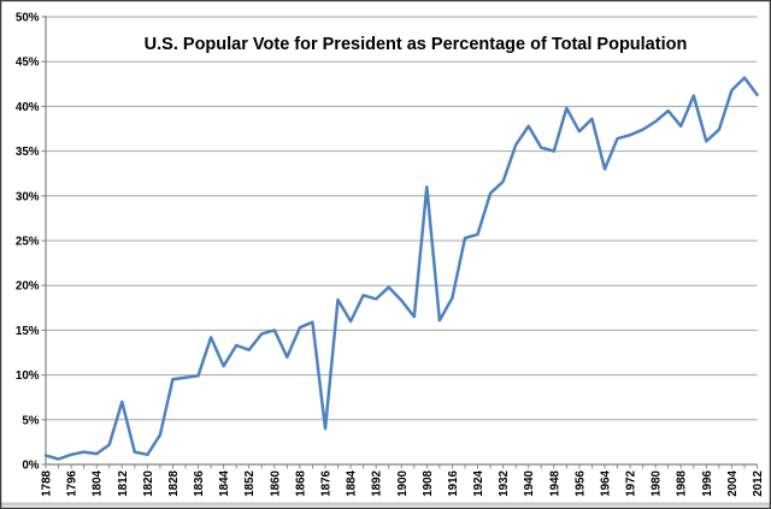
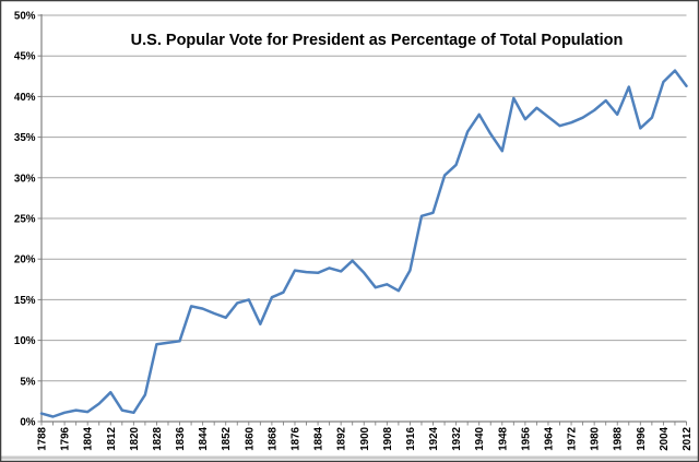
1812: 7% -> 4%
1844: 11% -> 14%
1876: 4% -> 19%
1884: 16% -> 18%
1908: 31% -> 17%
1948: 35% -> 33%
1964: 33% -> 38%
